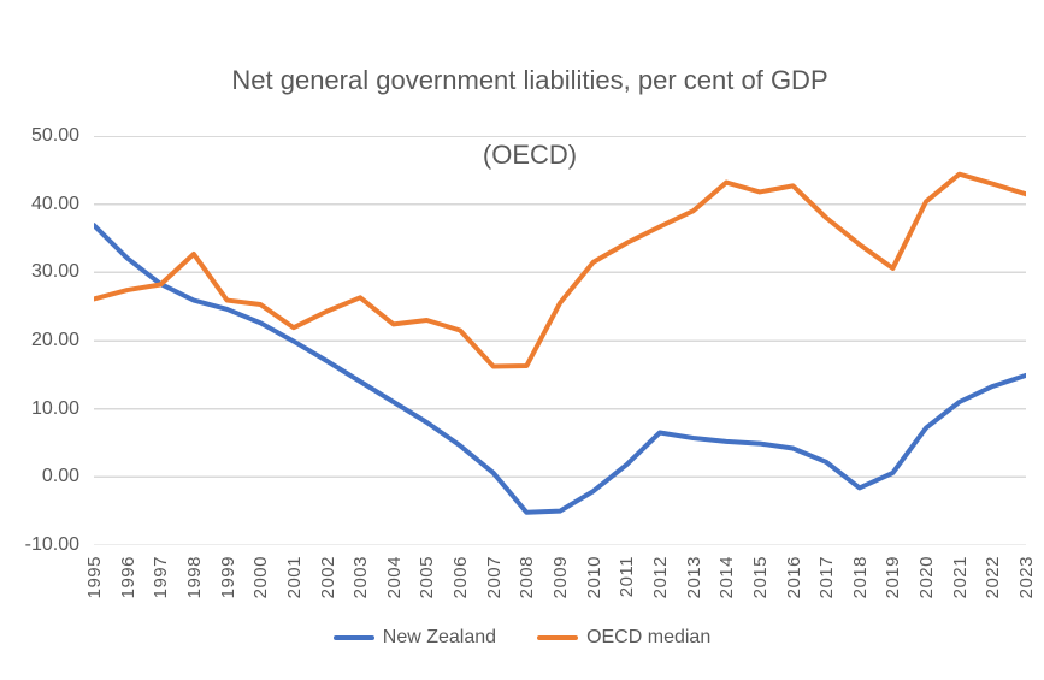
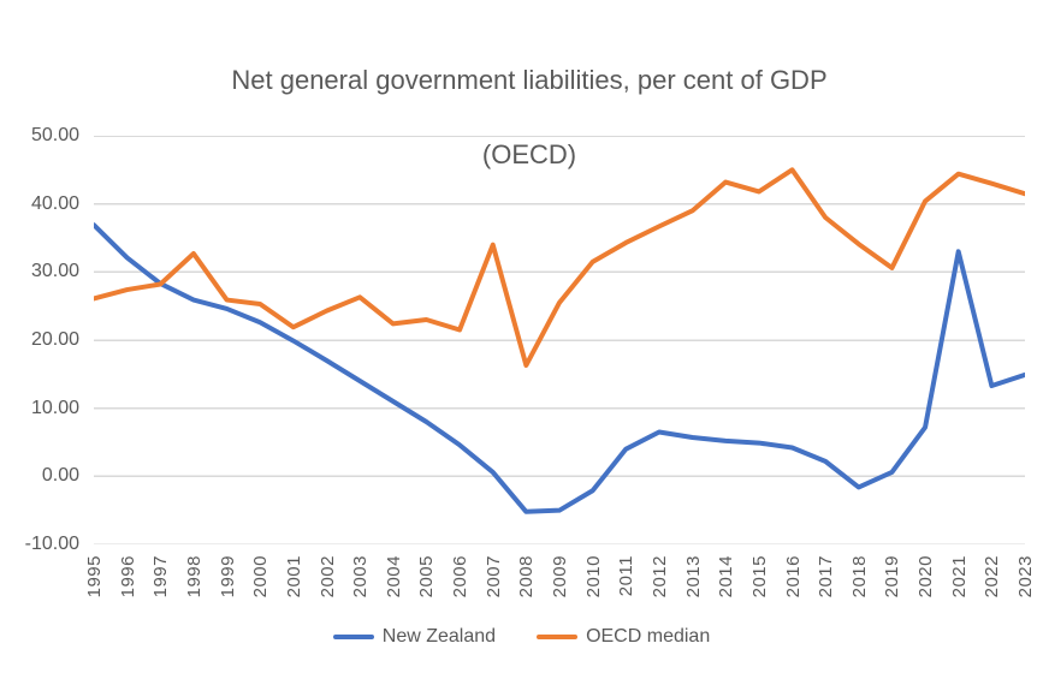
OECD median/2007: 16 -> 34
New Zealand/2011: 2 -> 4
OECD median/2016: 43 -> 45
New Zealand/2021: 11 -> 33
